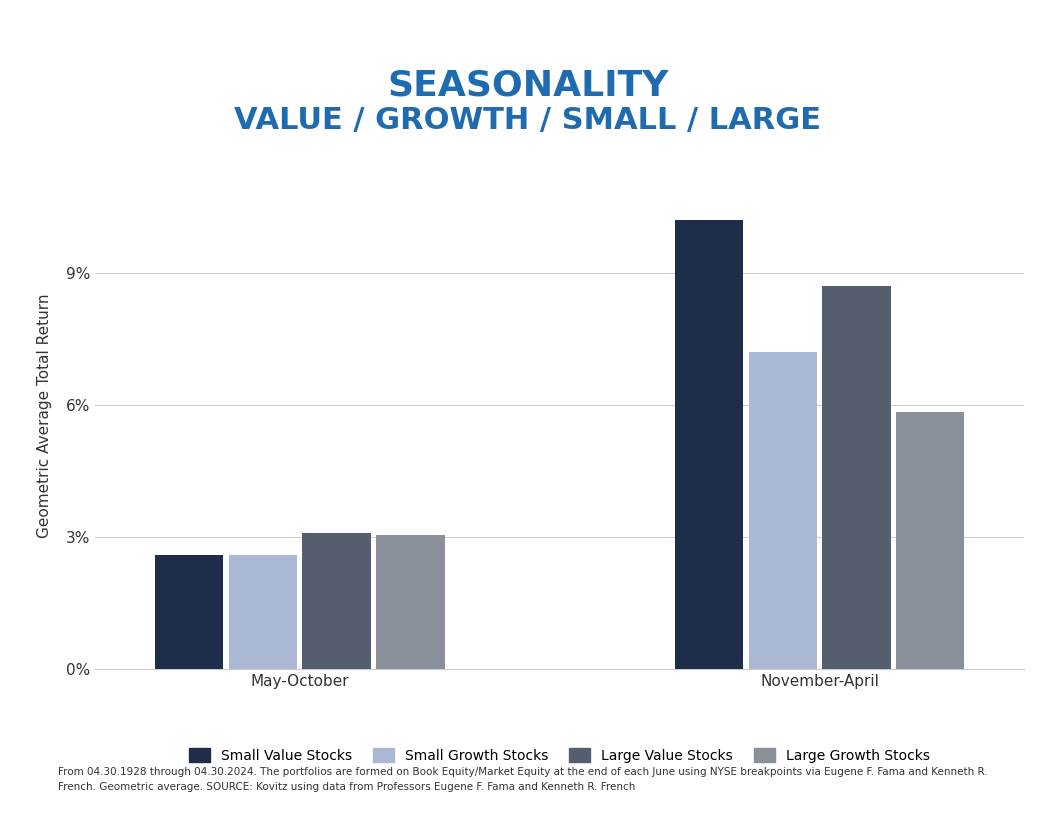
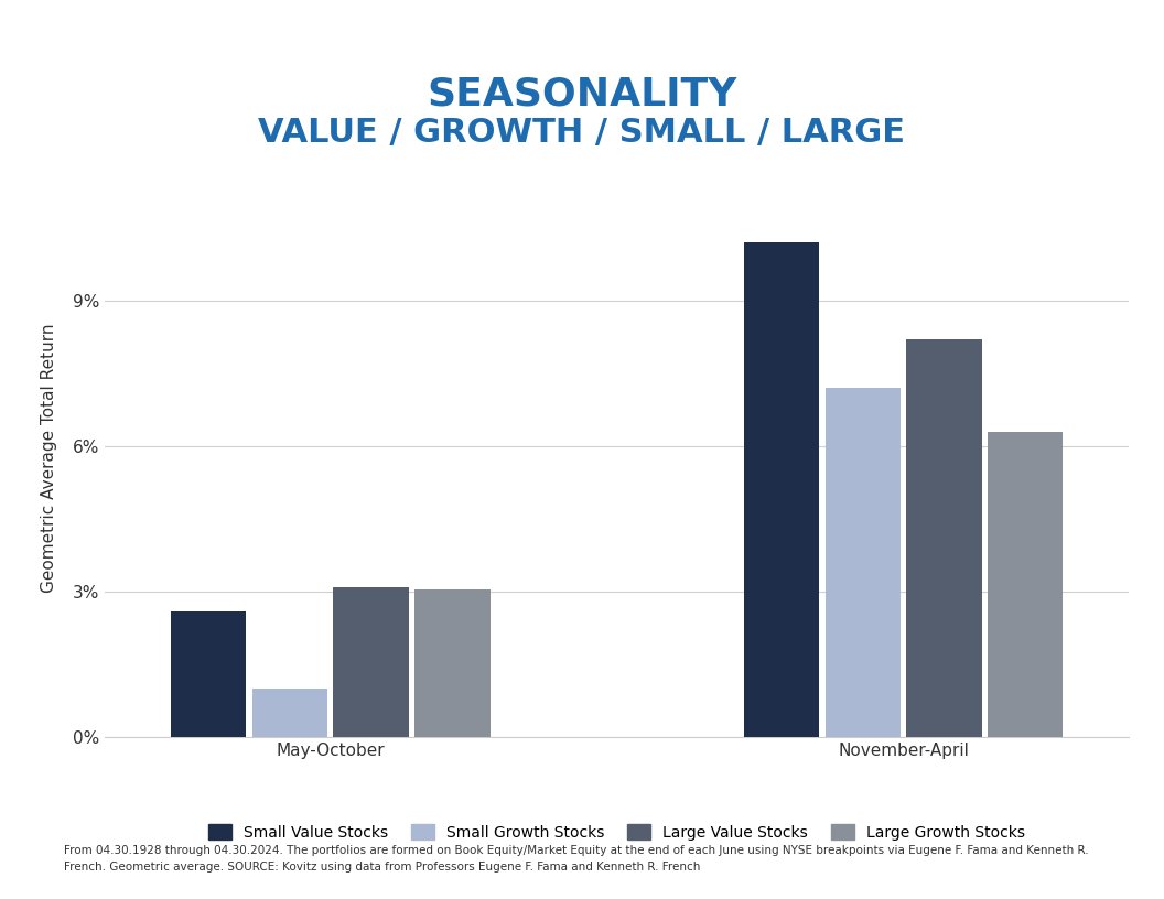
Small Growth Stocks/May-October: 2.6% -> 1.0%
Large Value Stocks/November-April: 8.7% -> 8.2%
Large Growth Stocks/November-April: 5.85% -> 6.30%
